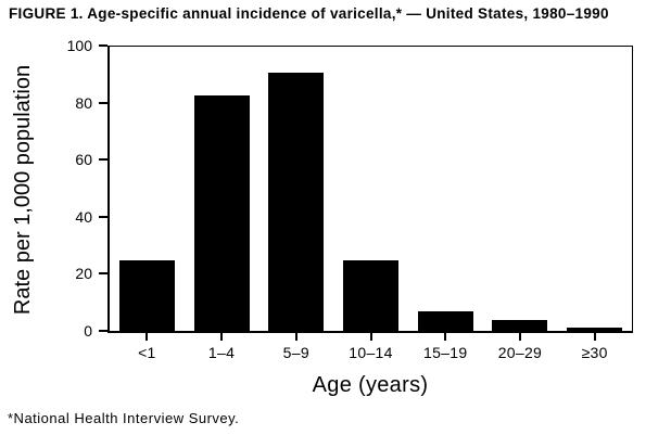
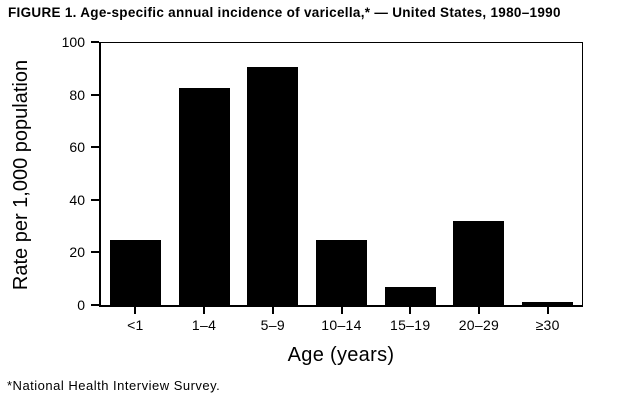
20–29: 4 -> 32
